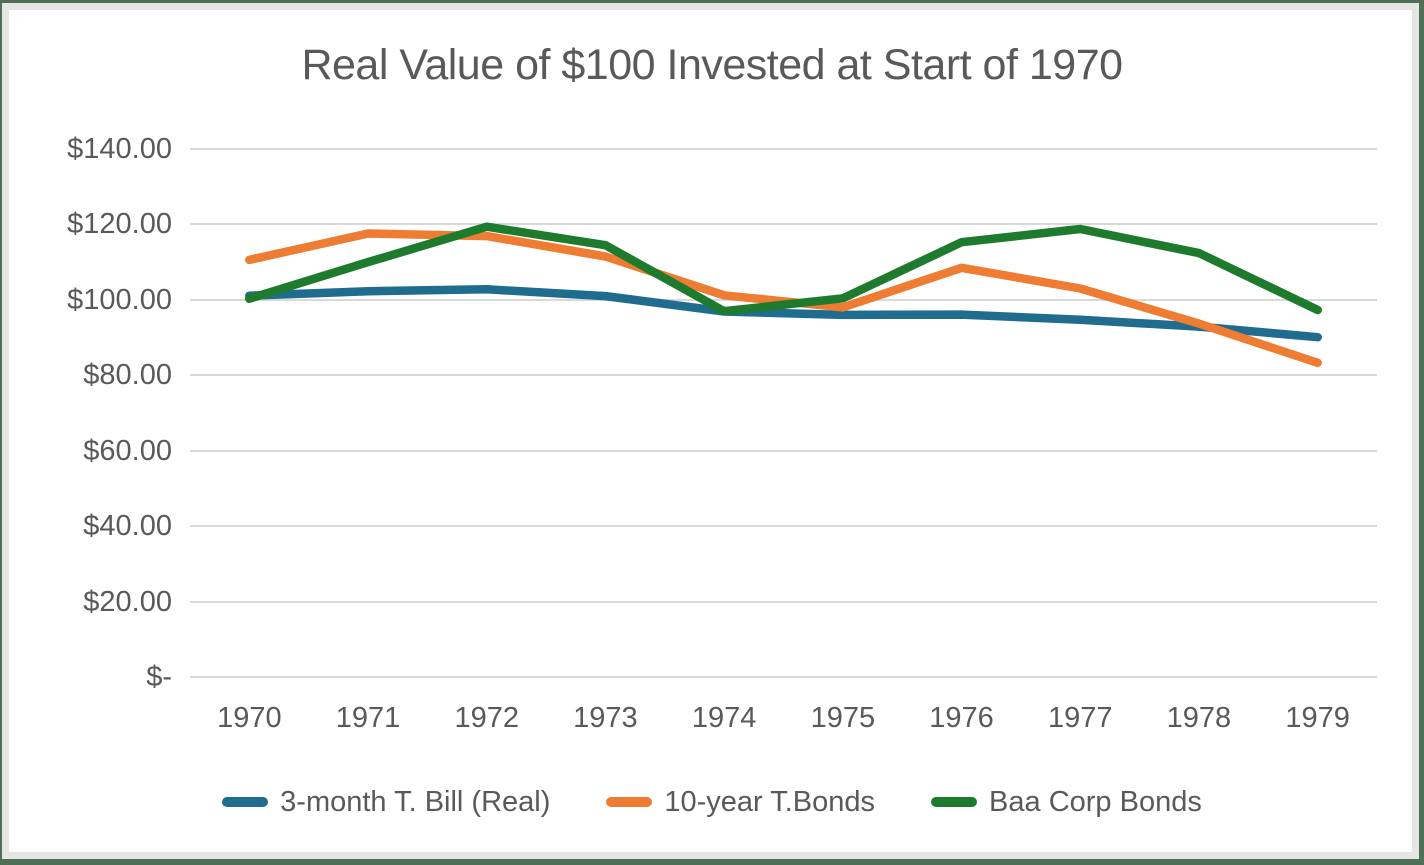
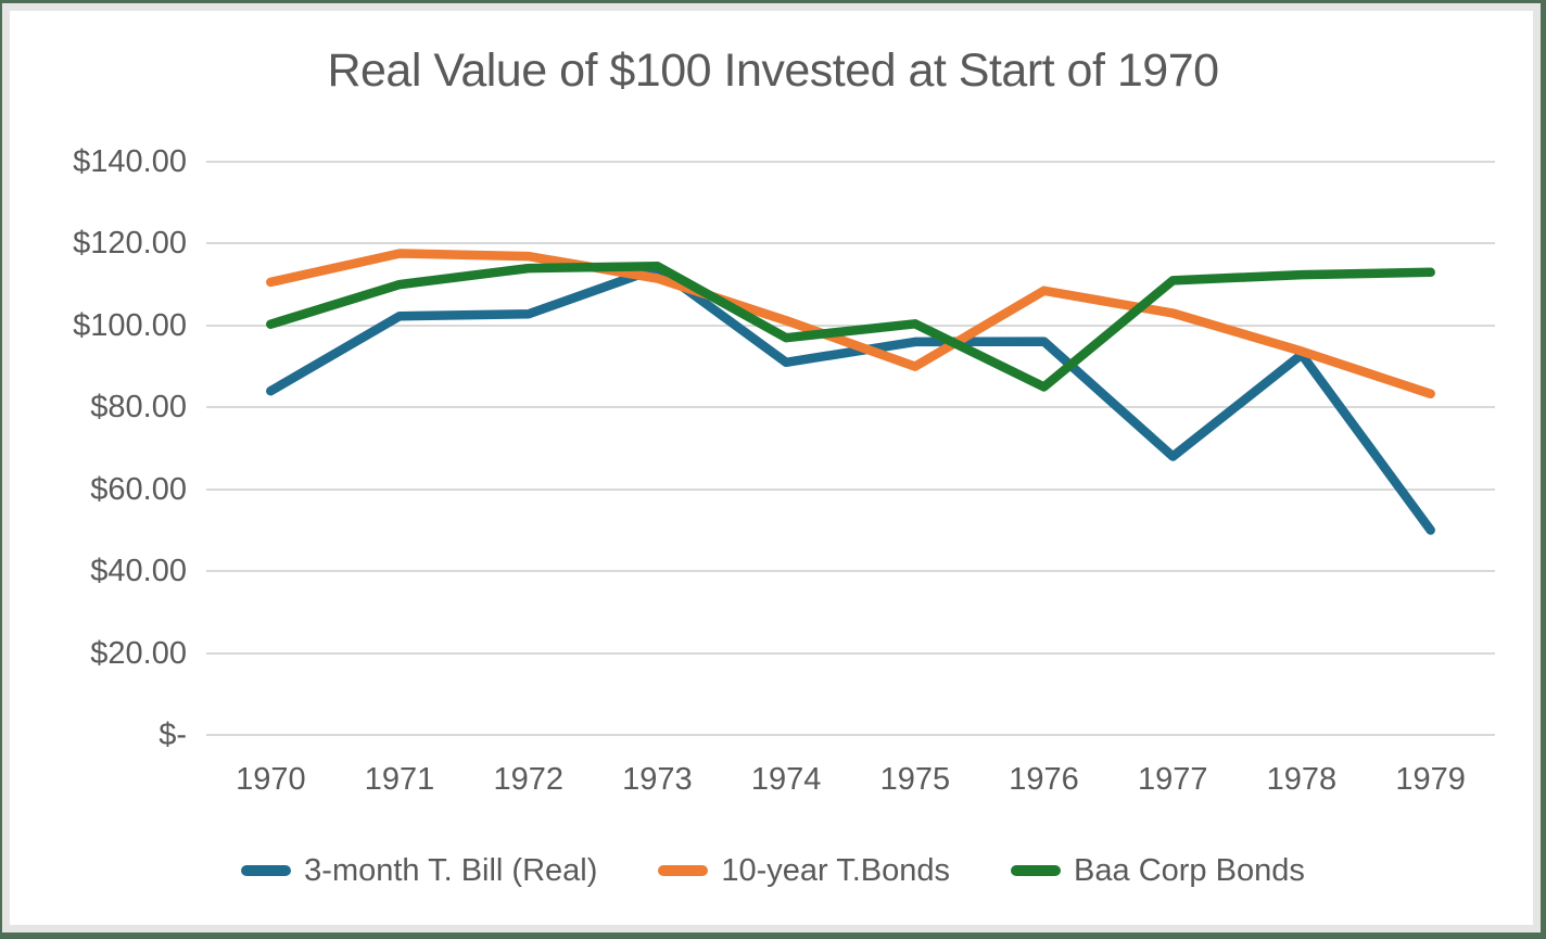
3-month T. Bill (Real)/1970: $101 -> $84
Baa Corp Bonds/1972: $119 -> $114
3-month T. Bill (Real)/1973: $101 -> $114
3-month T. Bill (Real)/1974: $97 -> $91
10-year T.Bonds/1975: $98 -> $90
Baa Corp Bonds/1976: $115 -> $85
3-month T. Bill (Real)/1977: $95 -> $68
Baa Corp Bonds/1977: $119 -> $111
3-month T. Bill (Real)/1979: $90 -> $50
Baa Corp Bonds/1979: $97 -> $113
